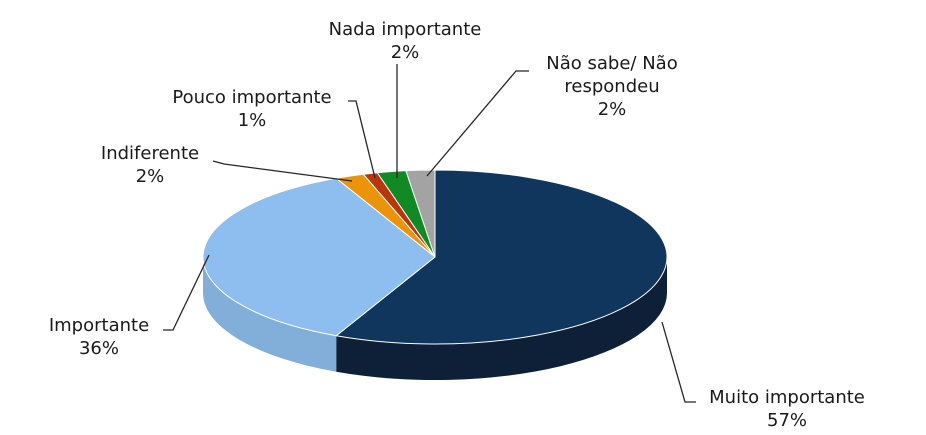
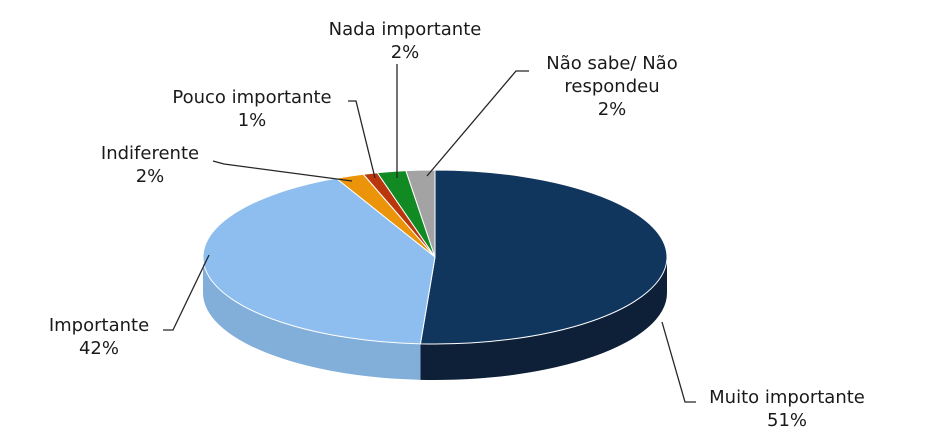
Muito importante: 57% -> 51%
Importante: 36% -> 42%
